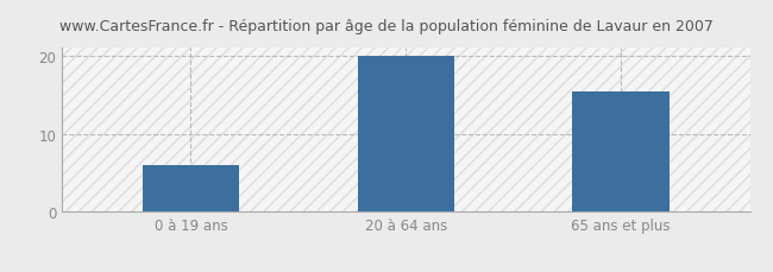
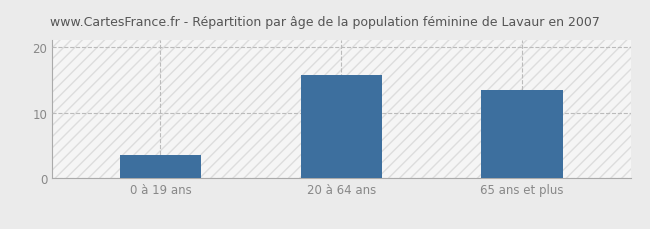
0 à 19 ans: 6.0 -> 3.6
20 à 64 ans: 20.0 -> 15.8
65 ans et plus: 15.5 -> 13.4
